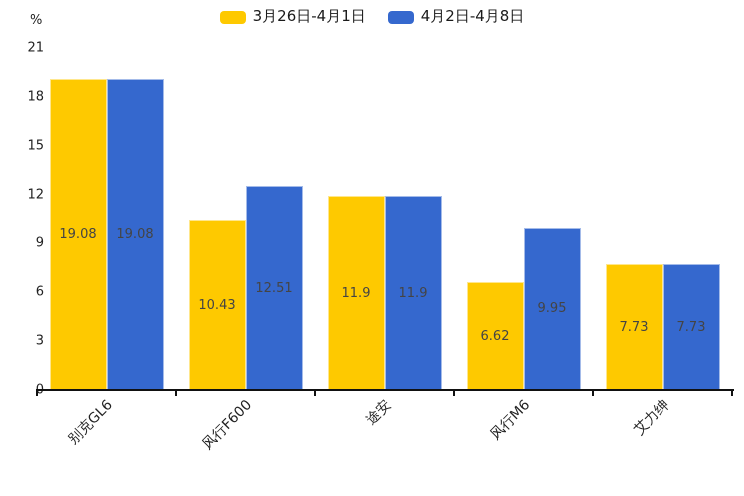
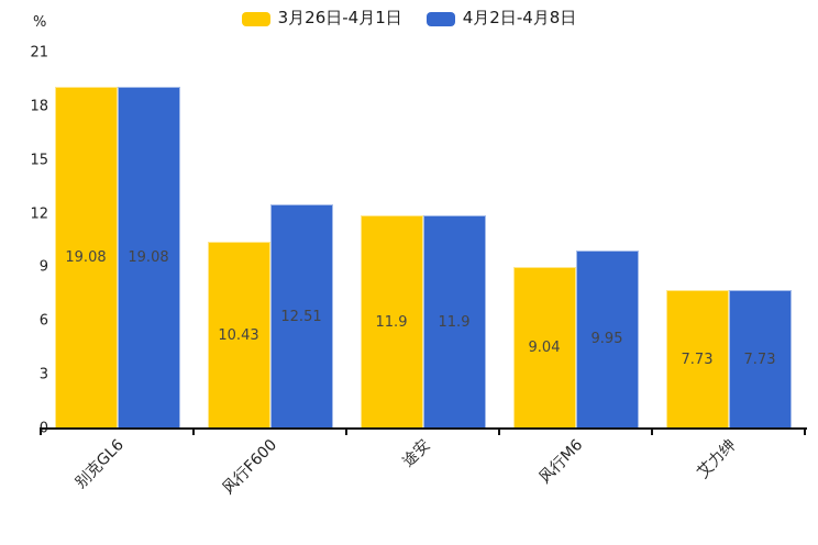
3月26日-4月1日/风行M6: 6.62 -> 9.04
